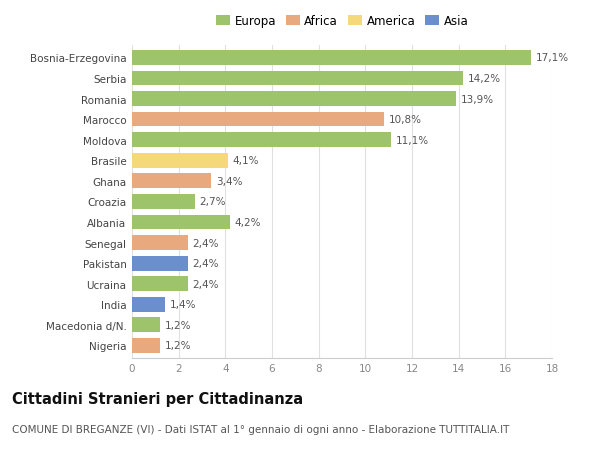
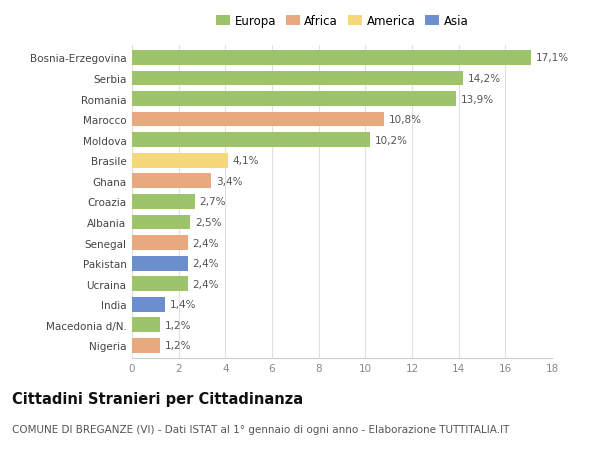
Moldova: 11,1% -> 10,2%
Albania: 4,2% -> 2,5%
